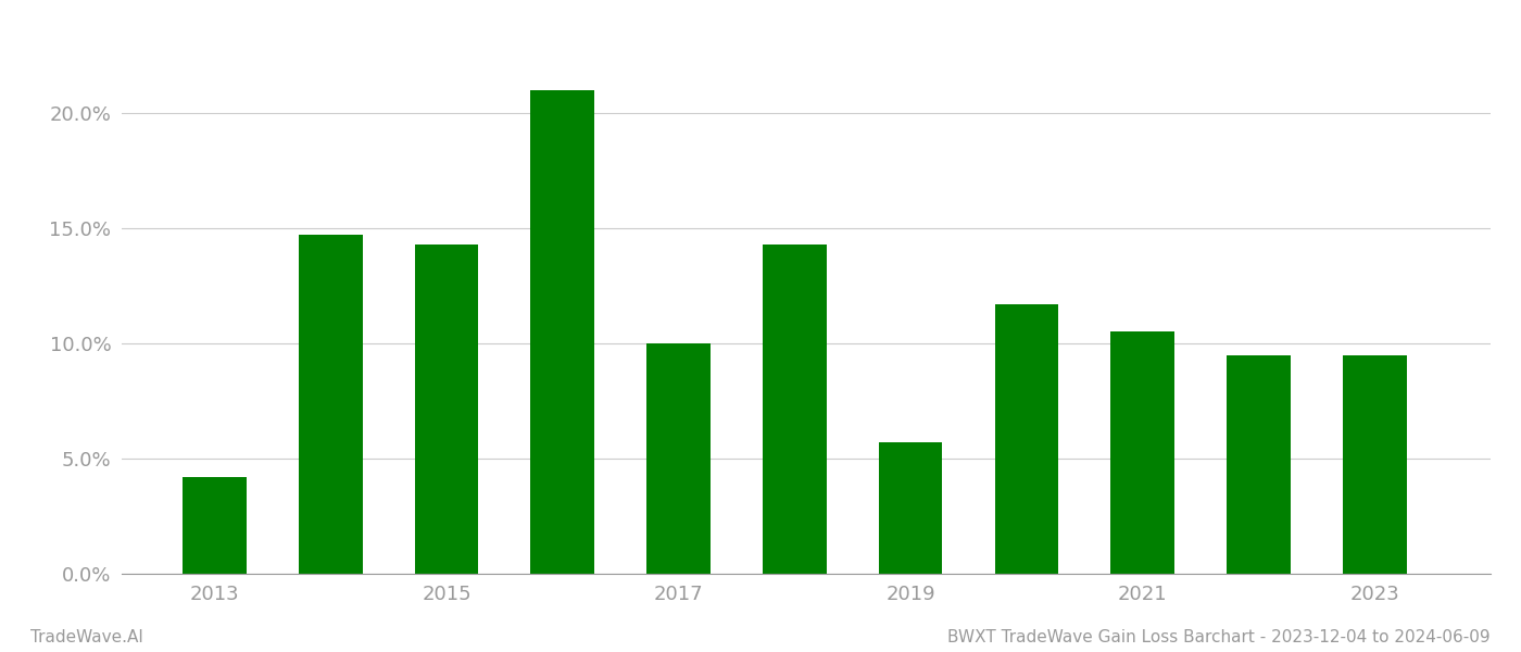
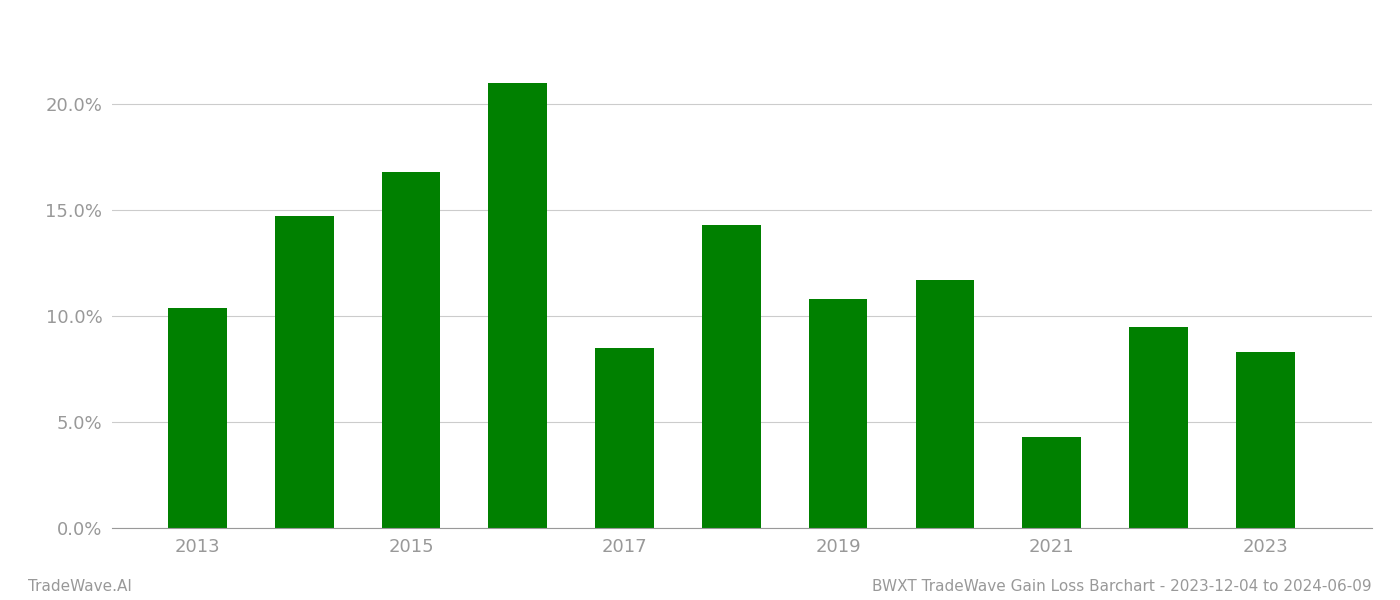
2013: 4.2% -> 10.4%
2015: 14.3% -> 16.8%
2017: 10.0% -> 8.5%
2019: 5.7% -> 10.8%
2021: 10.5% -> 4.3%
2023: 9.5% -> 8.3%
